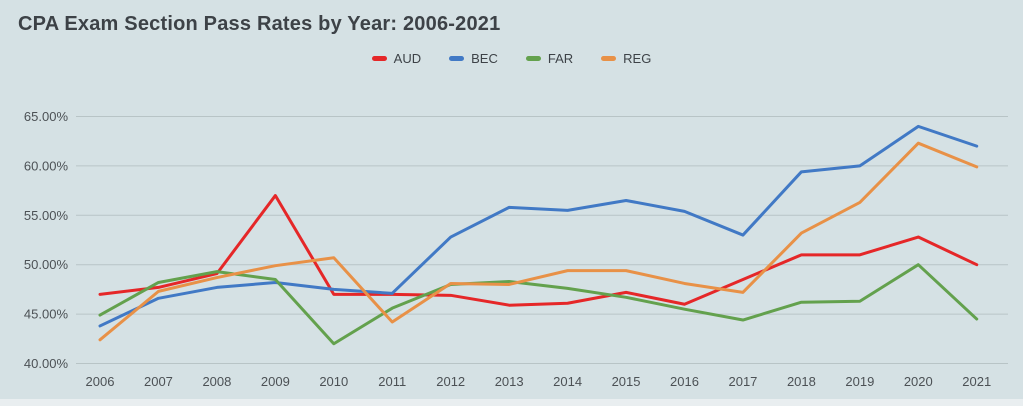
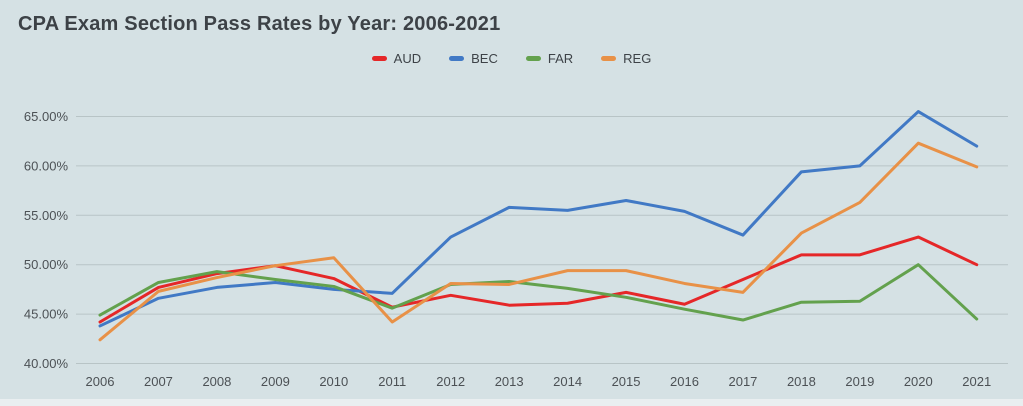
AUD/2006: 47% -> 44%
AUD/2009: 57% -> 50%
AUD/2010: 47% -> 49%
FAR/2010: 42% -> 48%
AUD/2011: 47% -> 46%
BEC/2020: 64% -> 66%
